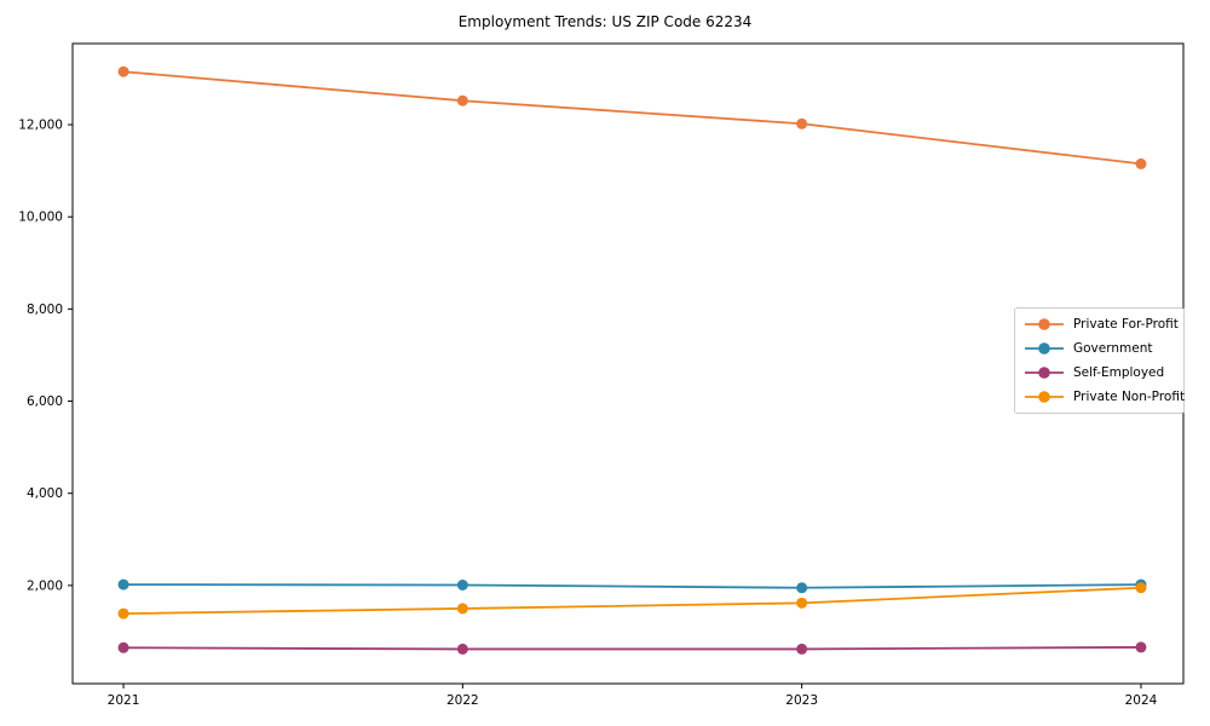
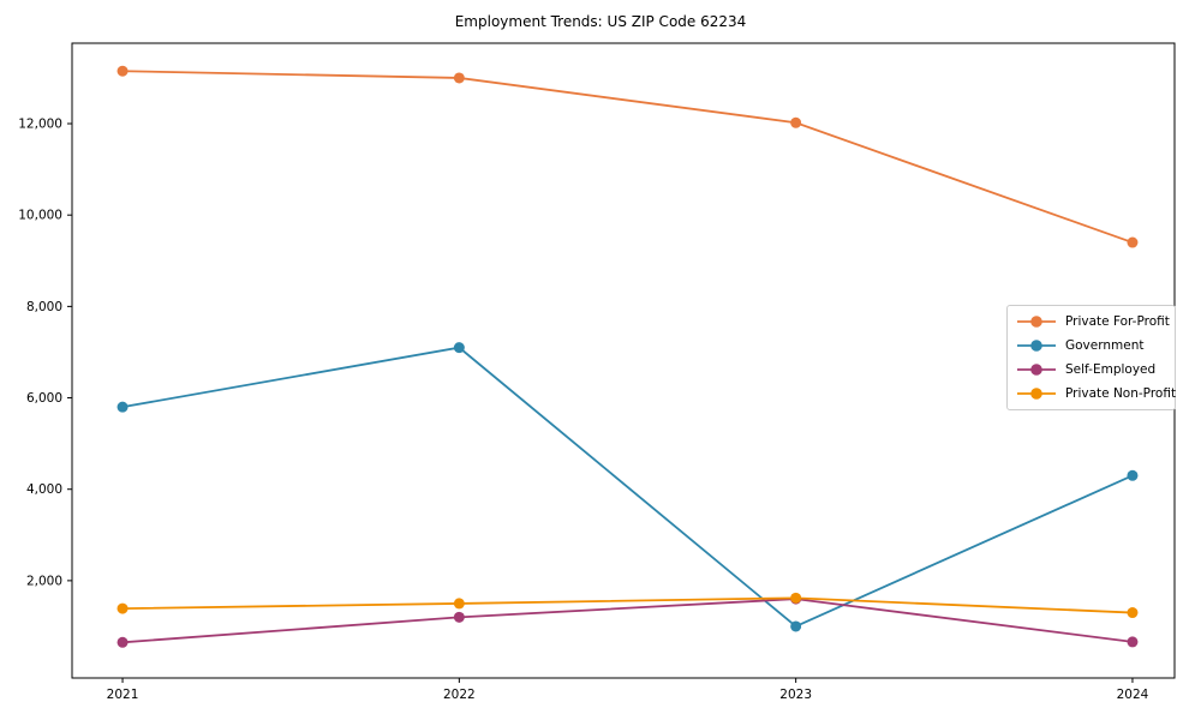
Government/2021: 2000 -> 5800
Private For-Profit/2022: 12500 -> 13000
Government/2022: 2000 -> 7100
Self-Employed/2022: 600 -> 1200
Government/2023: 2000 -> 1000
Self-Employed/2023: 600 -> 1600
Private For-Profit/2024: 11200 -> 9400
Government/2024: 2000 -> 4300
Private Non-Profit/2024: 2000 -> 1300
